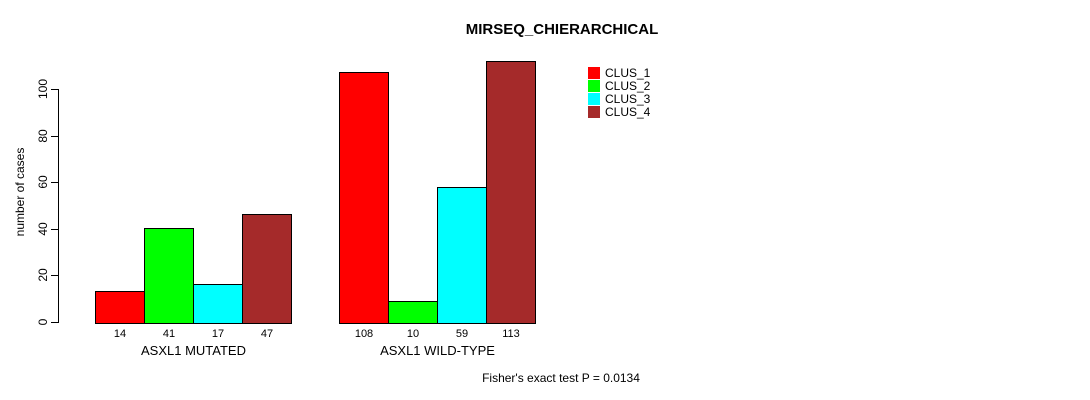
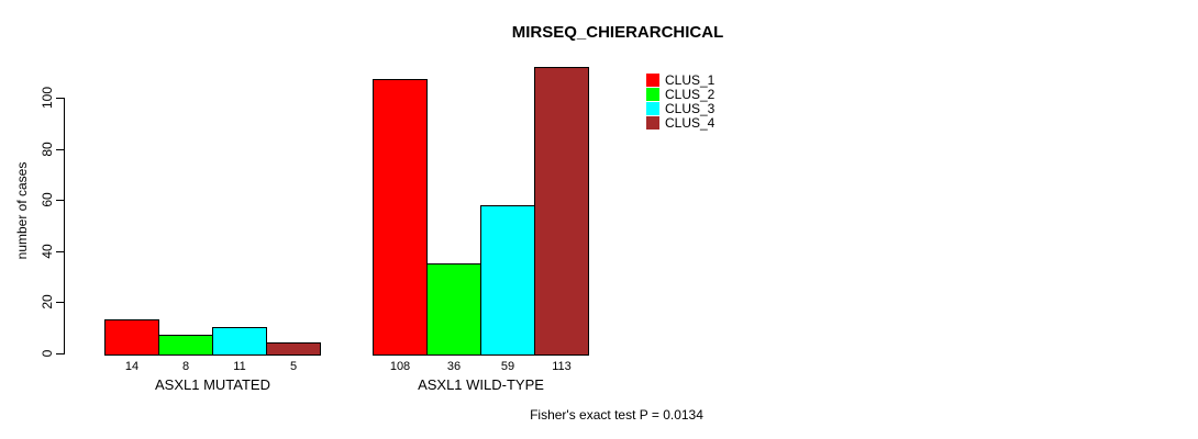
CLUS_2/ASXL1 MUTATED: 41 -> 8
CLUS_3/ASXL1 MUTATED: 17 -> 11
CLUS_4/ASXL1 MUTATED: 47 -> 5
CLUS_2/ASXL1 WILD-TYPE: 10 -> 36
